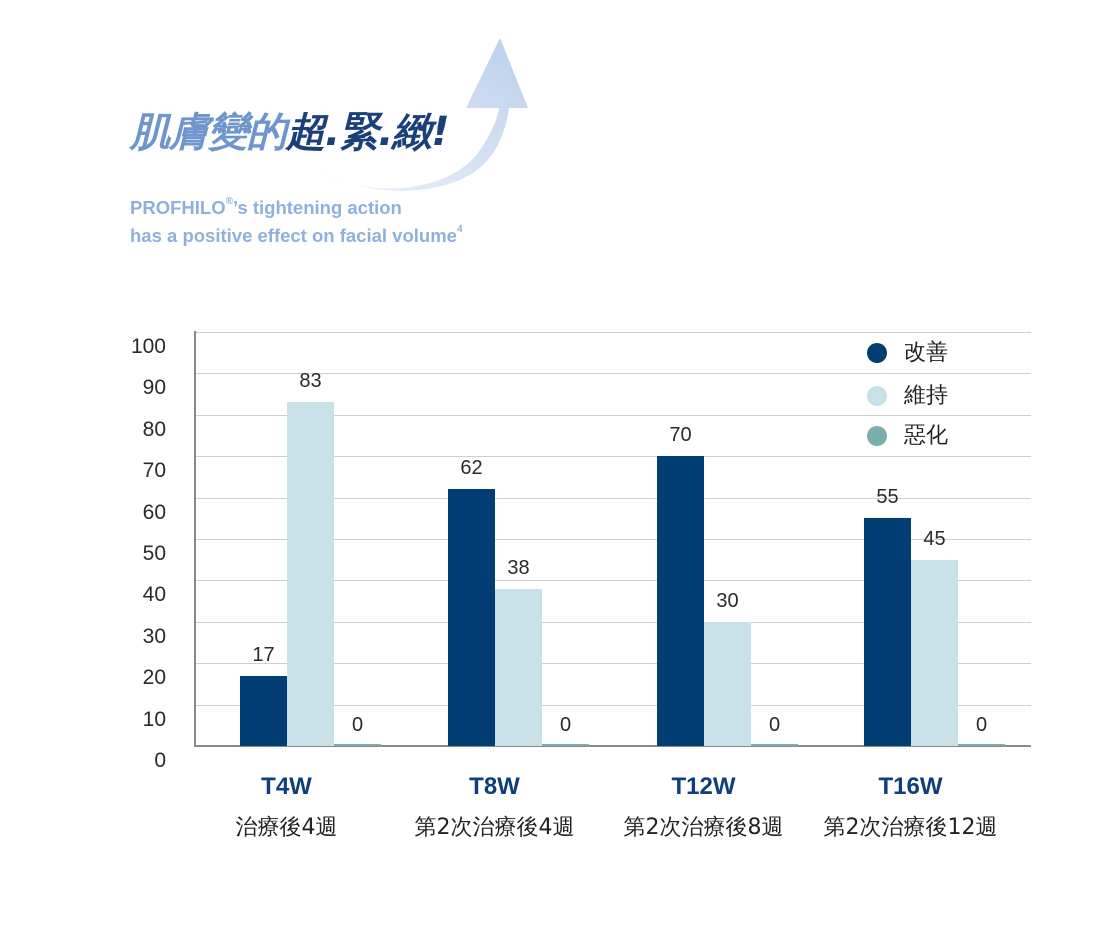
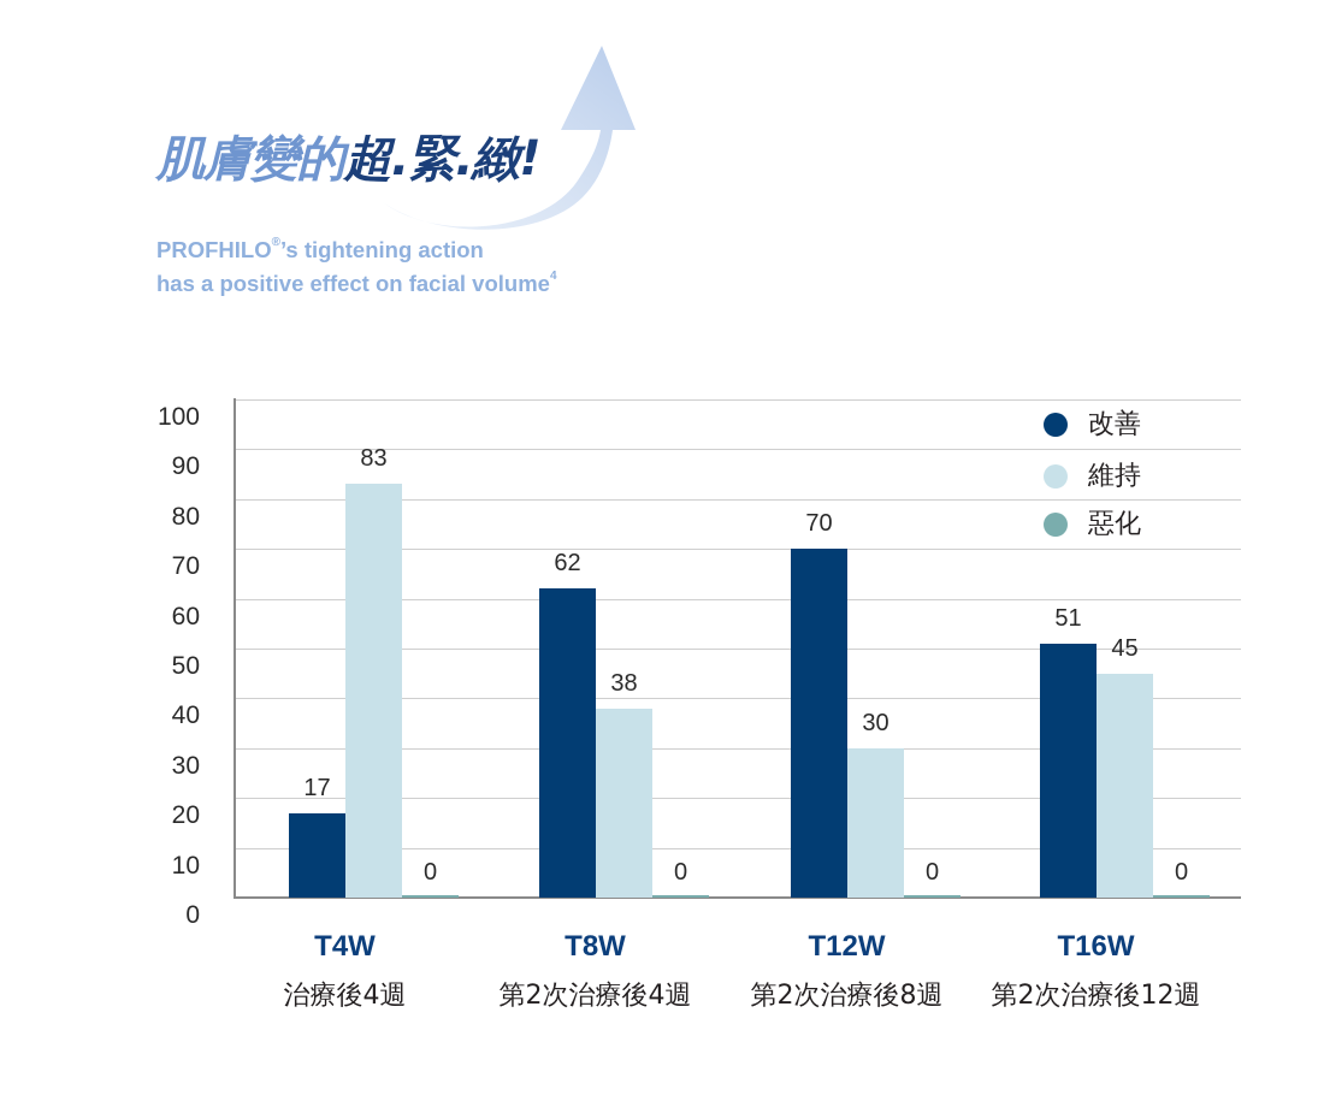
改善/T16W: 55 -> 51
